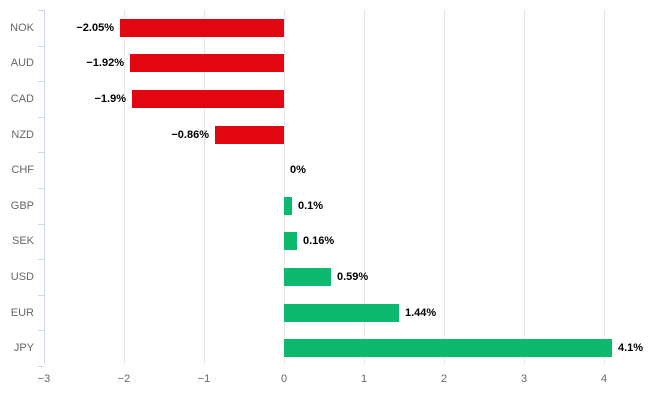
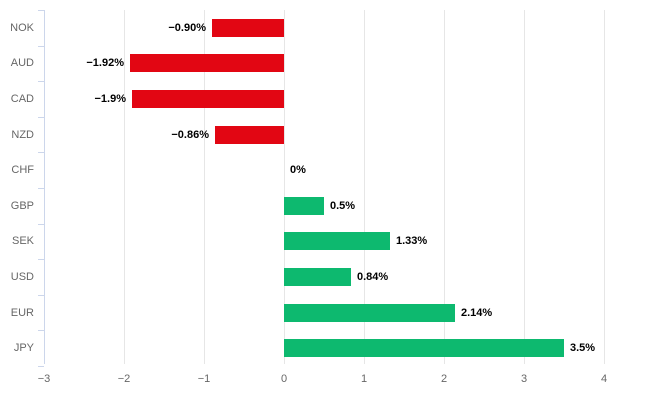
NOK: −2.05% -> −0.90%
GBP: 0.1% -> 0.5%
SEK: 0.16% -> 1.33%
USD: 0.59% -> 0.84%
EUR: 1.44% -> 2.14%
JPY: 4.1% -> 3.5%
